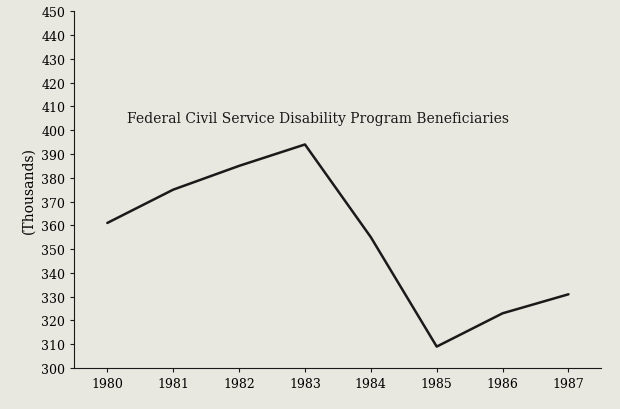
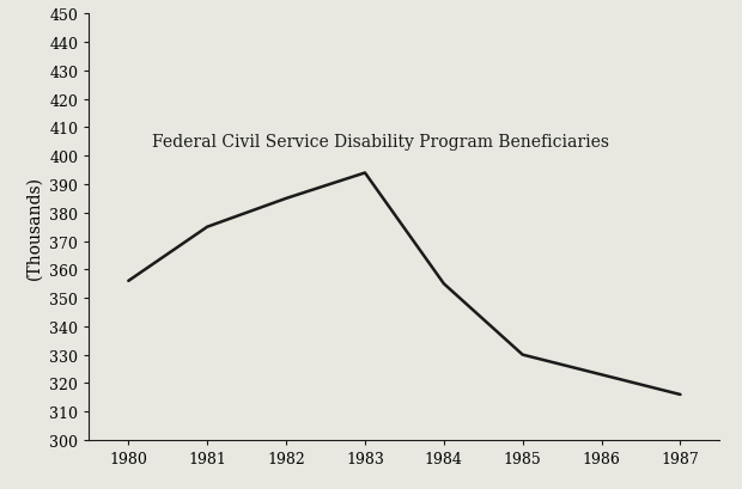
1980: 361 -> 356
1985: 309 -> 330
1987: 331 -> 316
